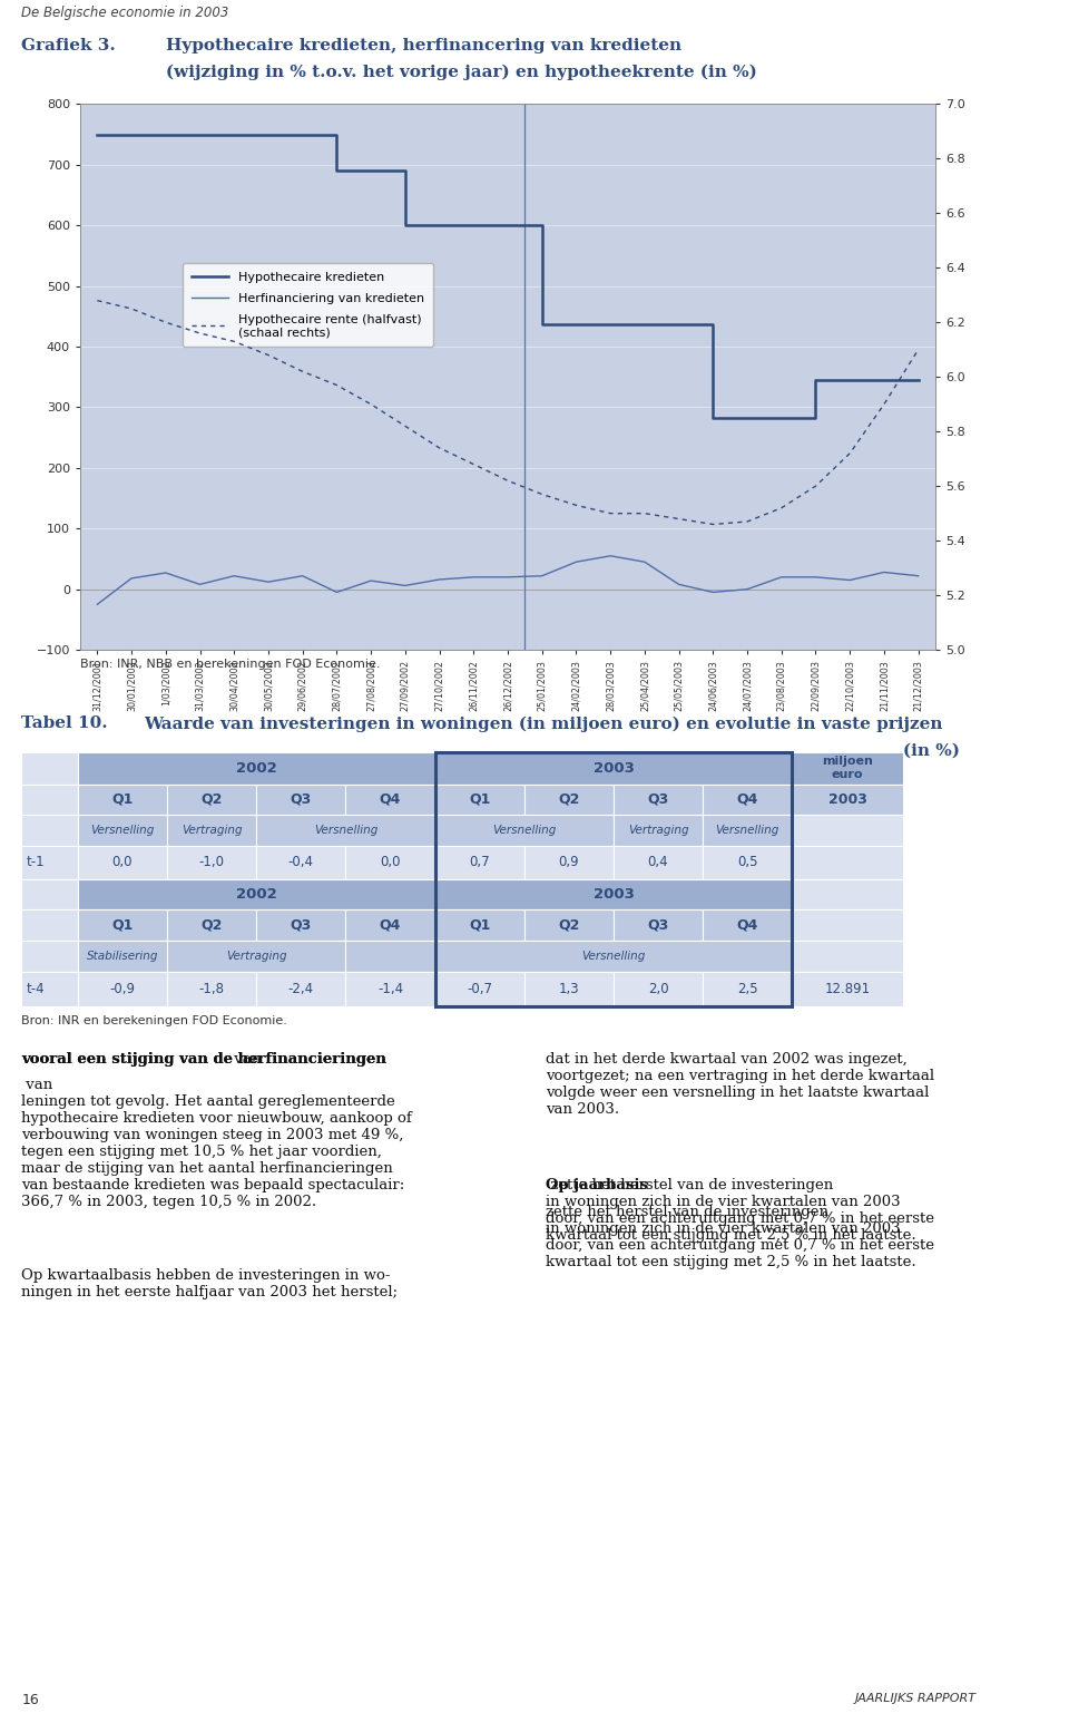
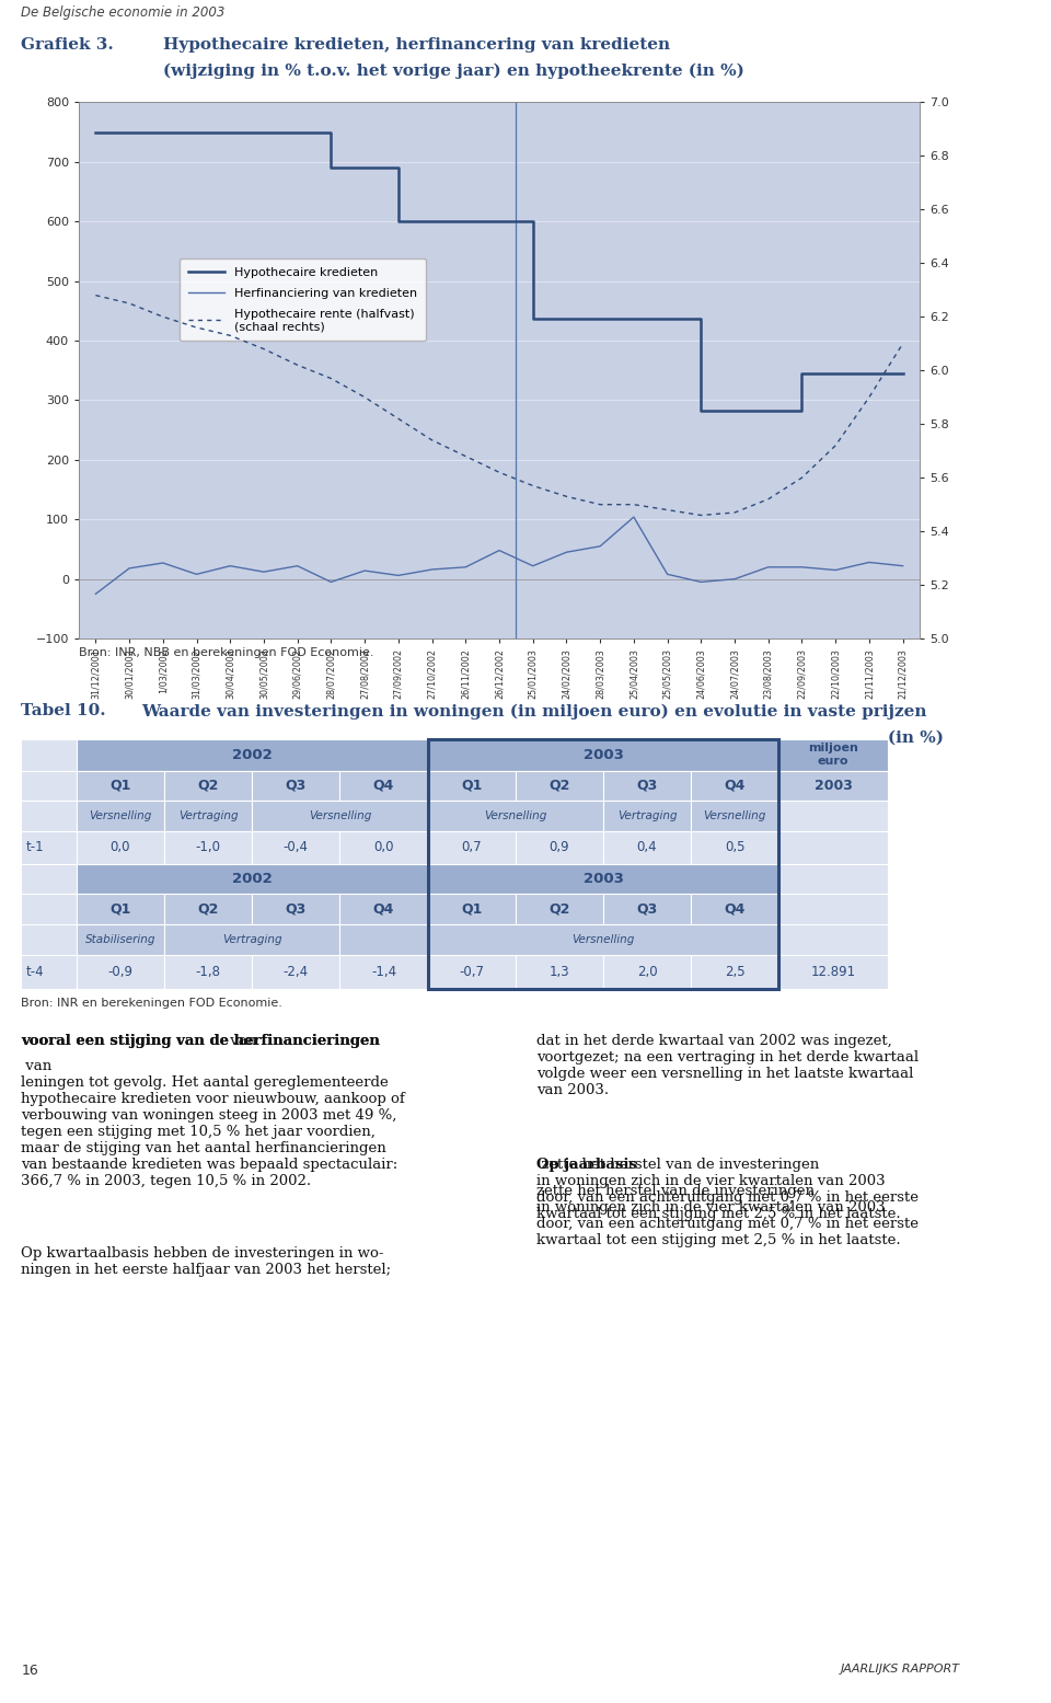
Herfinanciering van kredieten/26/12/2002: 20 -> 48
Herfinanciering van kredieten/25/04/2003: 45 -> 104
